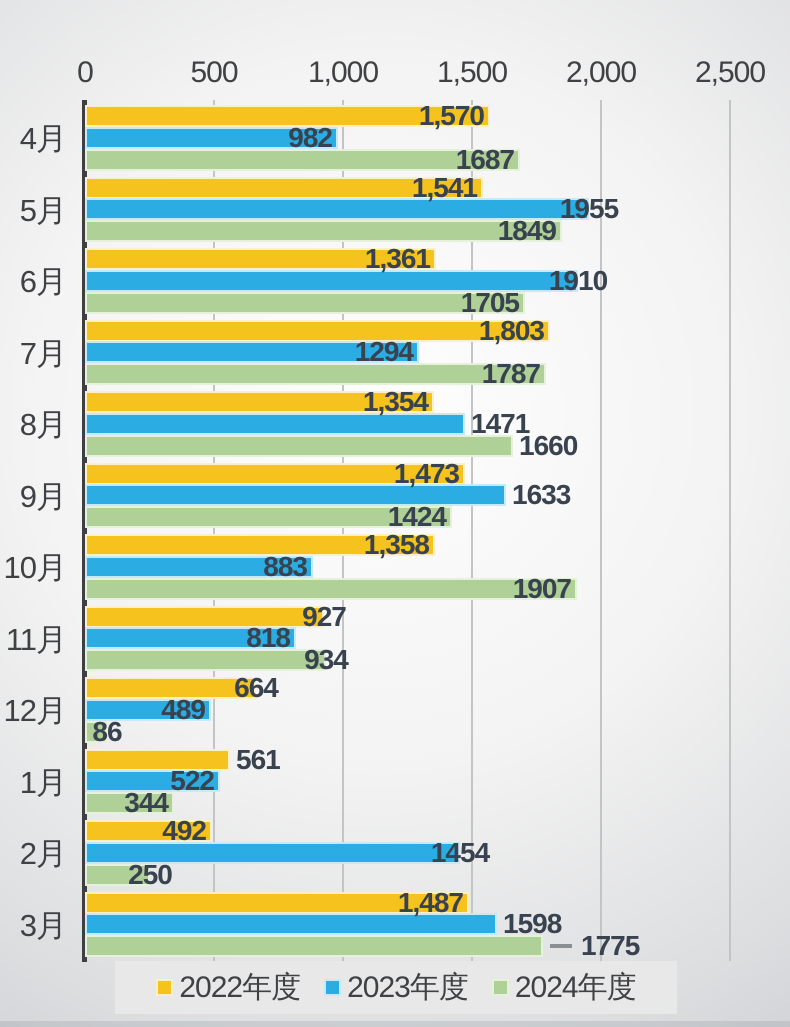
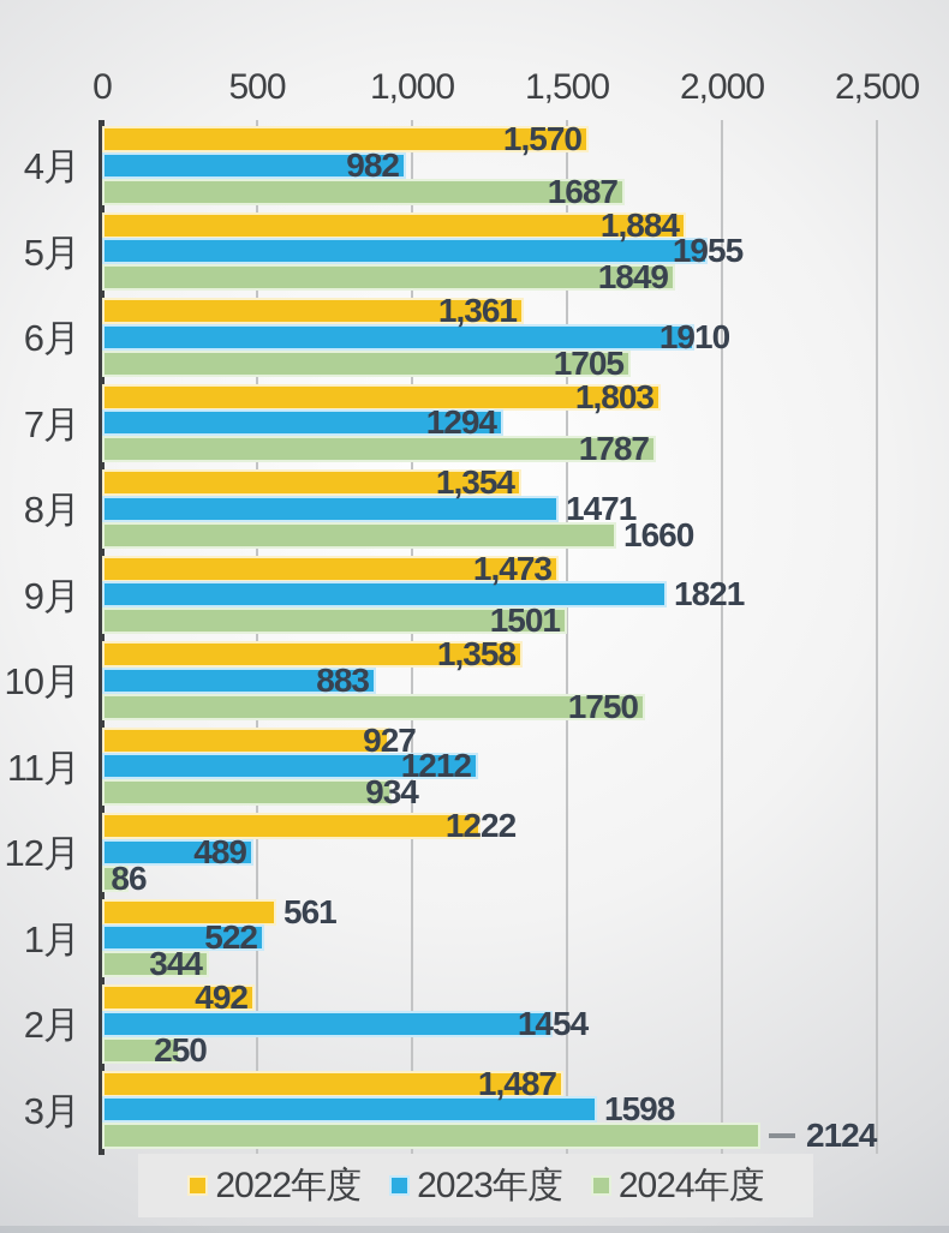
2022年度/5月: 1,541 -> 1,884
2023年度/9月: 1633 -> 1821
2024年度/9月: 1424 -> 1501
2024年度/10月: 1907 -> 1750
2023年度/11月: 818 -> 1212
2022年度/12月: 664 -> 1222
2024年度/3月: 1775 -> 2124
